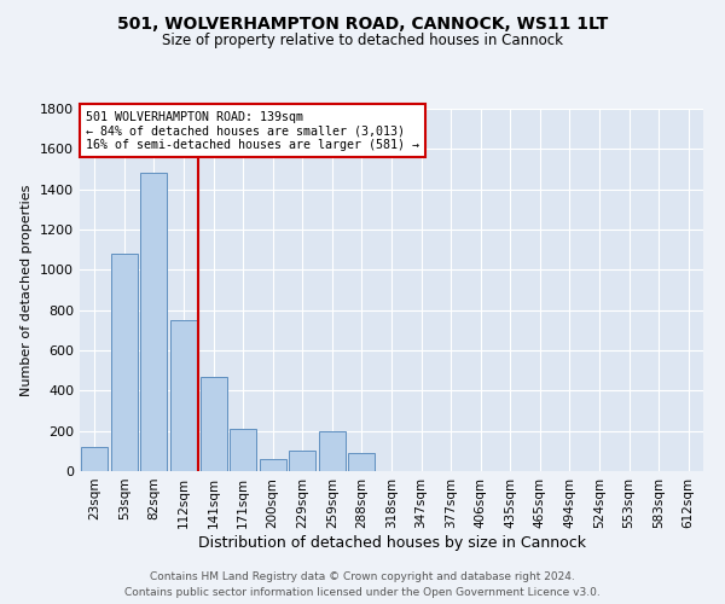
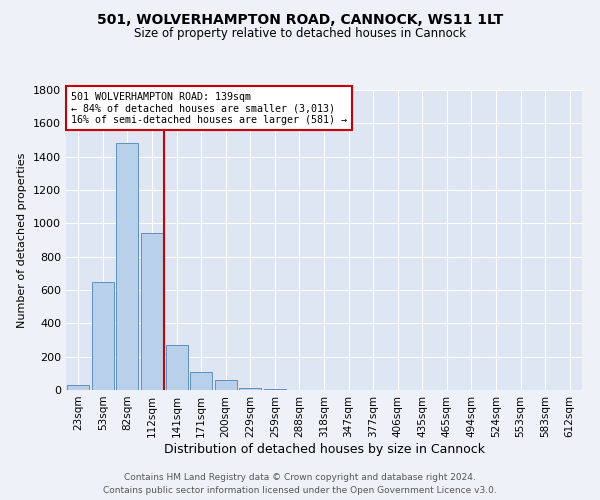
23sqm: 120 -> 30
53sqm: 1080 -> 650
112sqm: 750 -> 940
141sqm: 470 -> 270
171sqm: 210 -> 110
229sqm: 100 -> 20
259sqm: 200 -> 0
288sqm: 90 -> 0
